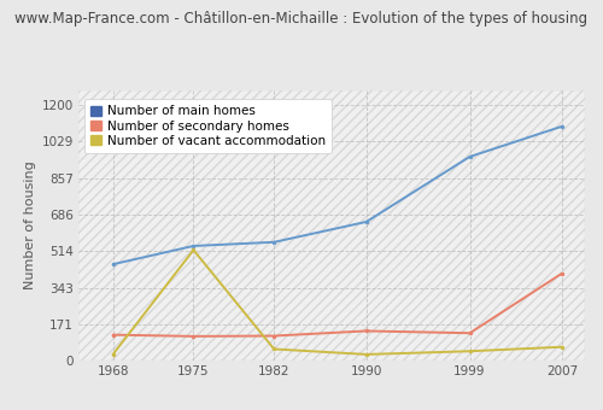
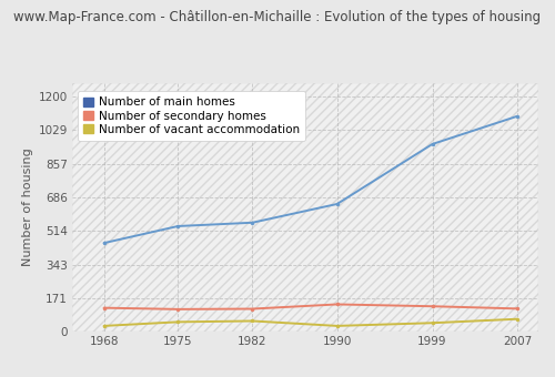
Number of vacant accommodation/1975: 520 -> 50
Number of secondary homes/2007: 410 -> 120
